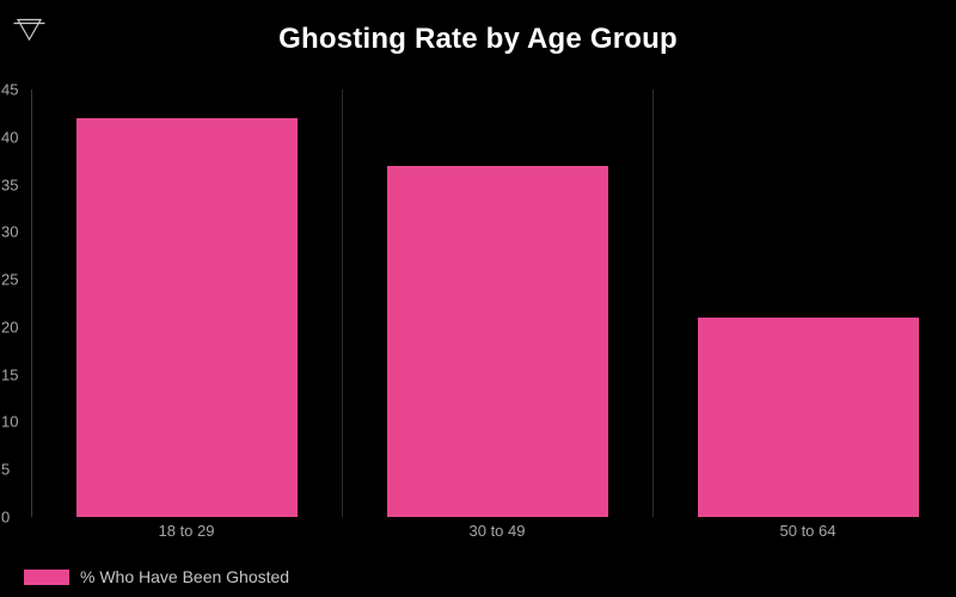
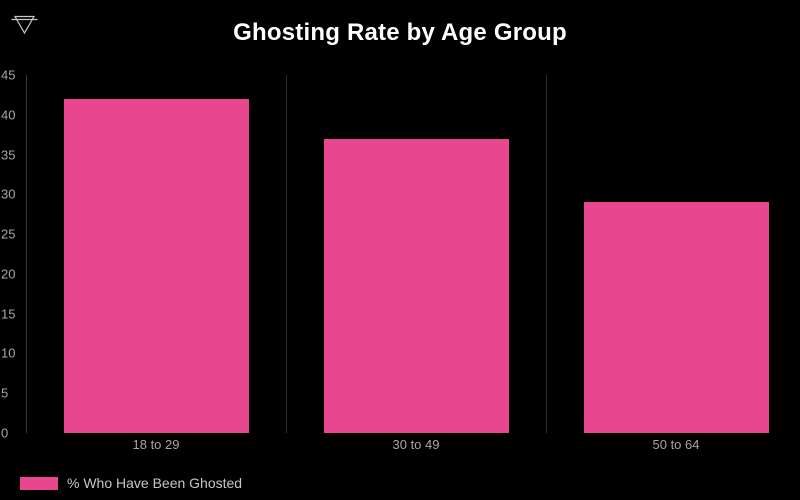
50 to 64: 21 -> 29
